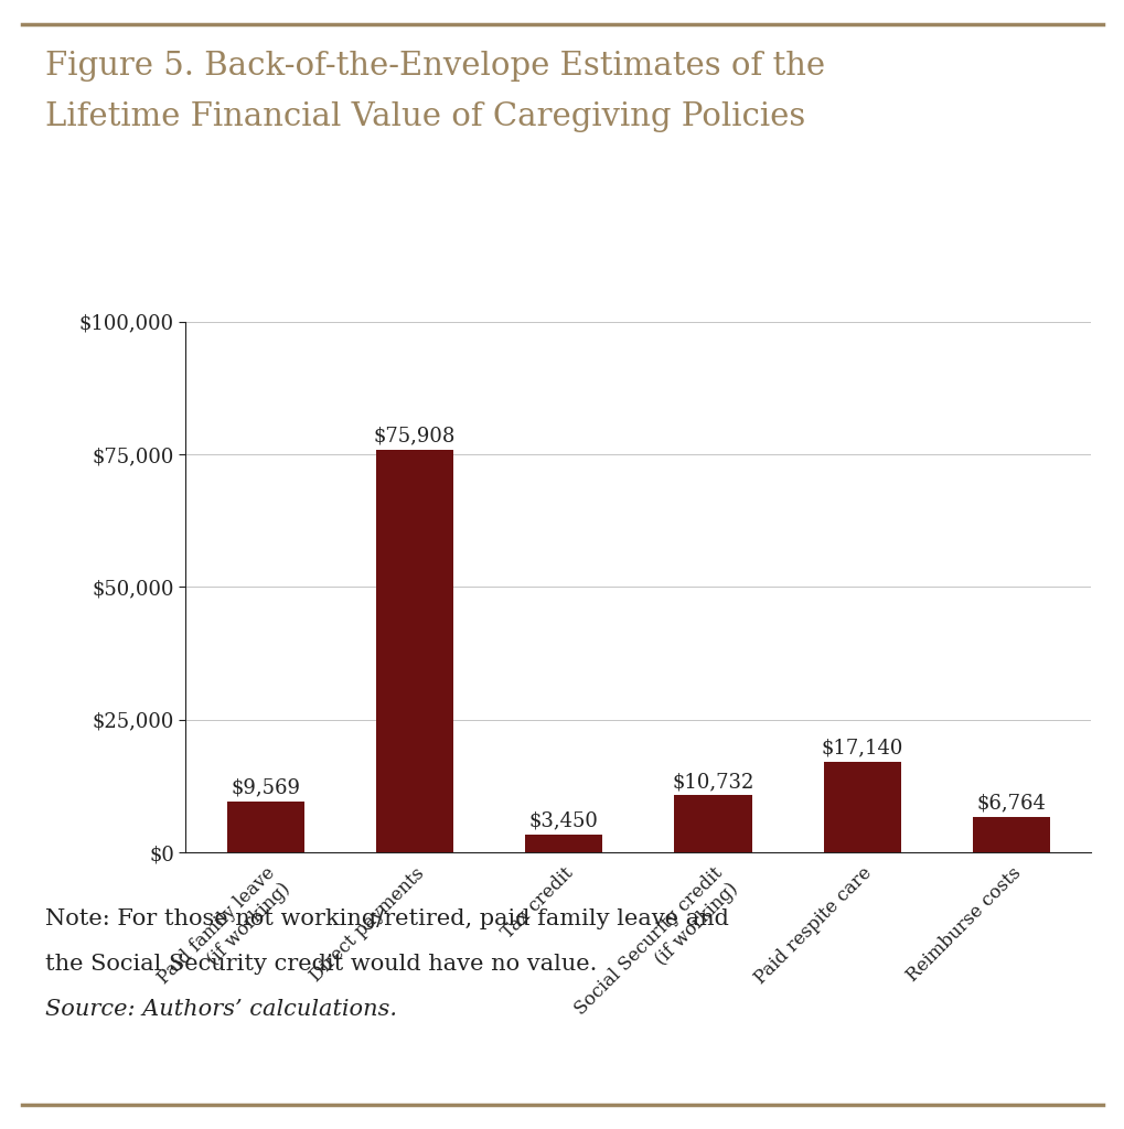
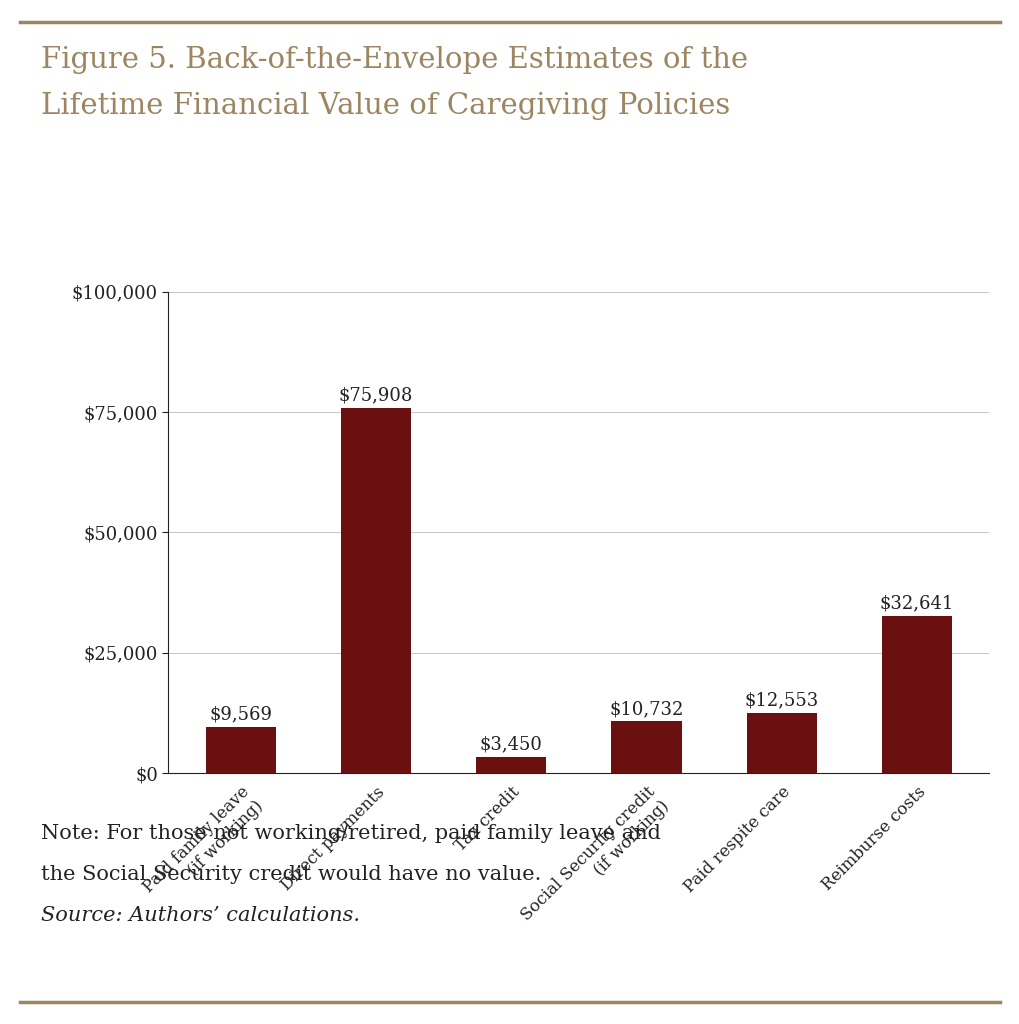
Paid respite care: $17,140 -> $12,553
Reimburse costs: $6,764 -> $32,641
